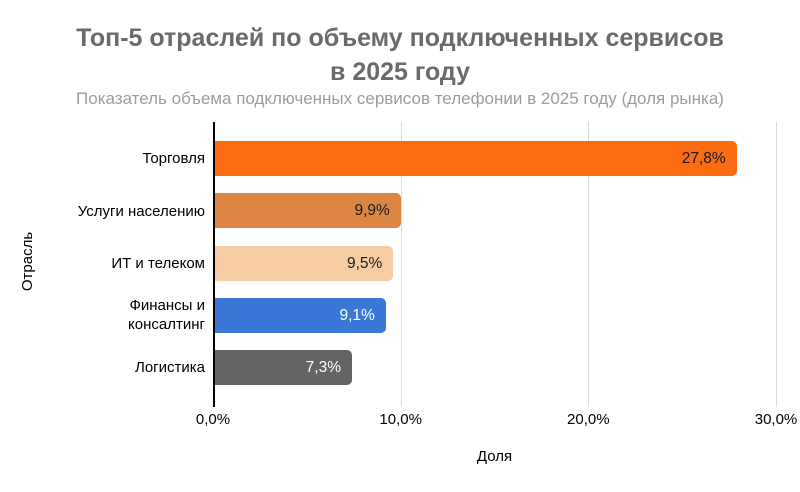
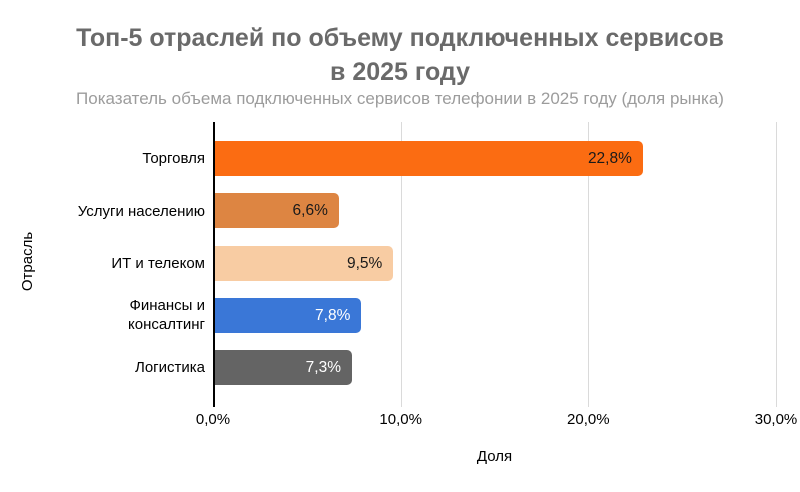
Торговля: 27,8% -> 22,8%
Услуги населению: 9,9% -> 6,6%
Финансы и консалтинг: 9,1% -> 7,8%
